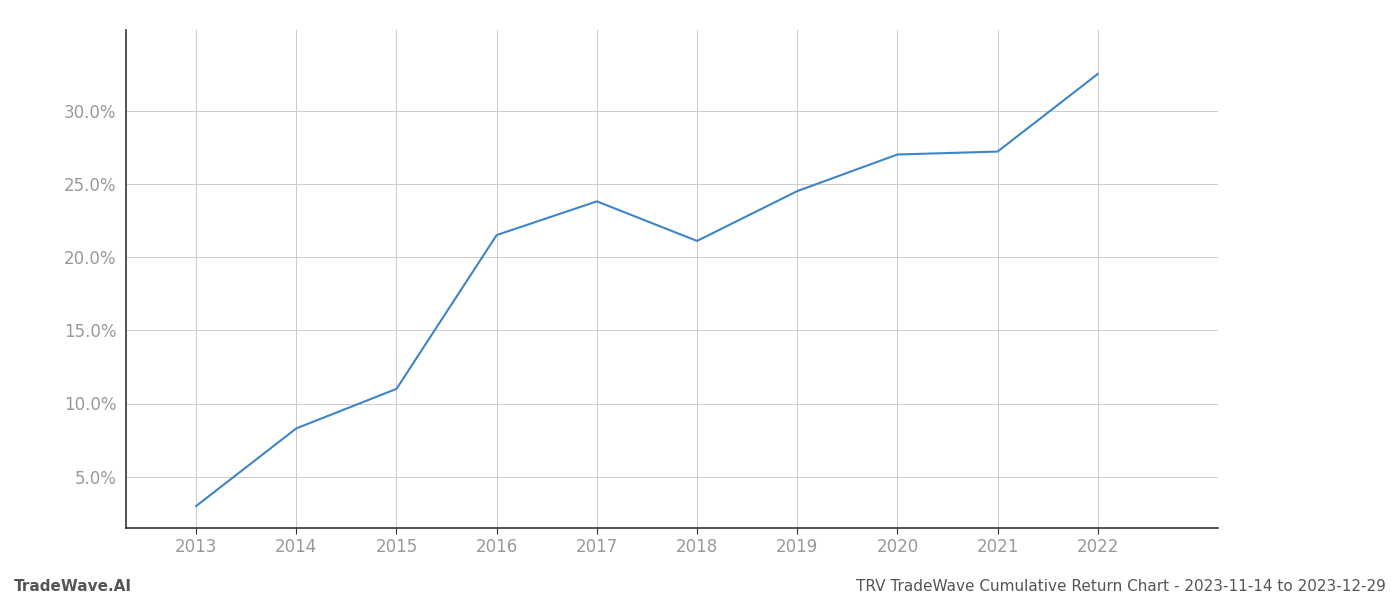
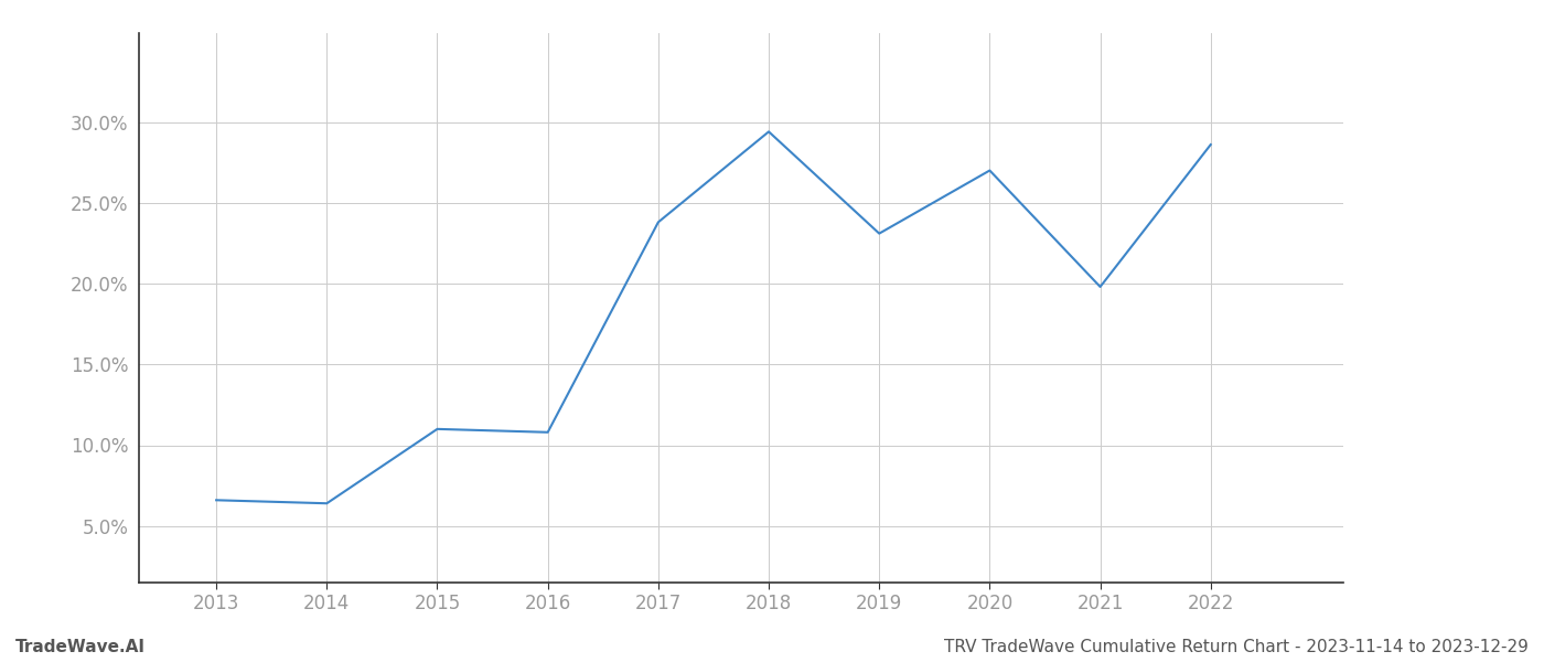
2013: 3.0% -> 6.6%
2014: 8.3% -> 6.4%
2016: 21.5% -> 10.8%
2018: 21.1% -> 29.4%
2019: 24.5% -> 23.1%
2021: 27.2% -> 19.8%
2022: 32.5% -> 28.6%
